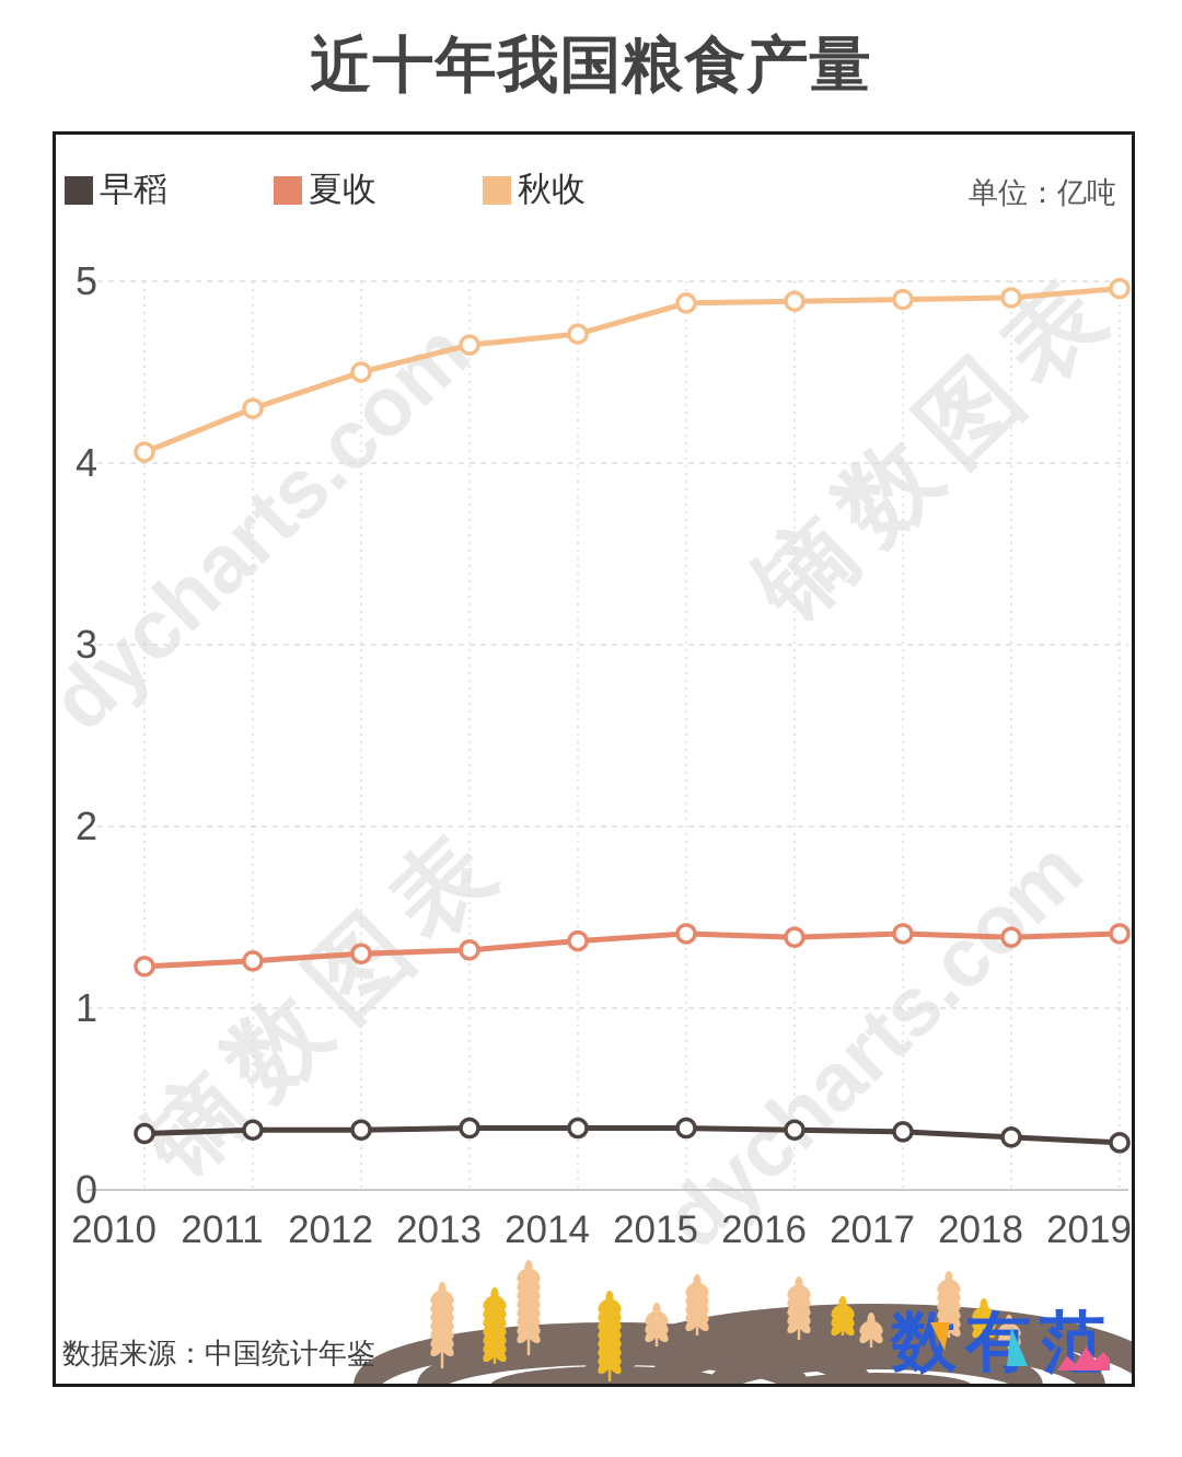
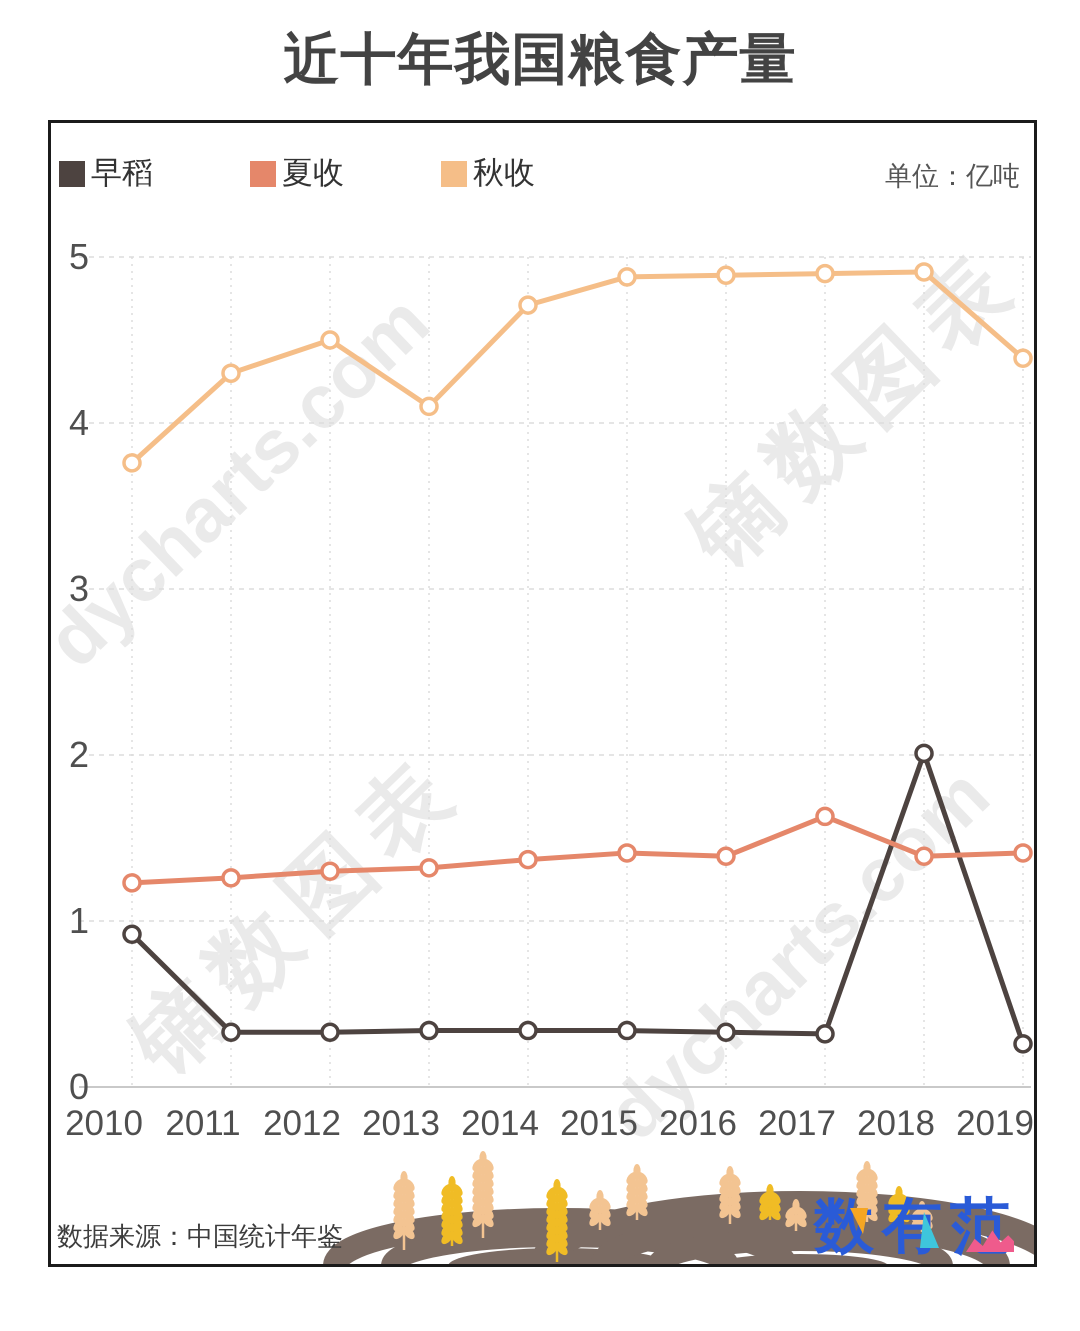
早稻/2010: 0.31 -> 0.92
秋收/2010: 4.06 -> 3.76
秋收/2013: 4.65 -> 4.10
夏收/2017: 1.41 -> 1.63
早稻/2018: 0.29 -> 2.01
秋收/2019: 4.96 -> 4.39
